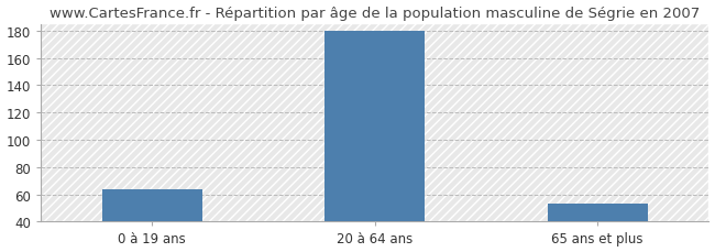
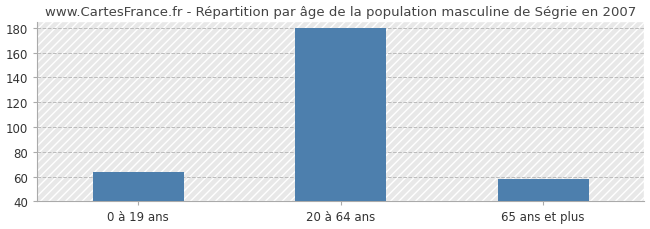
65 ans et plus: 53 -> 58
